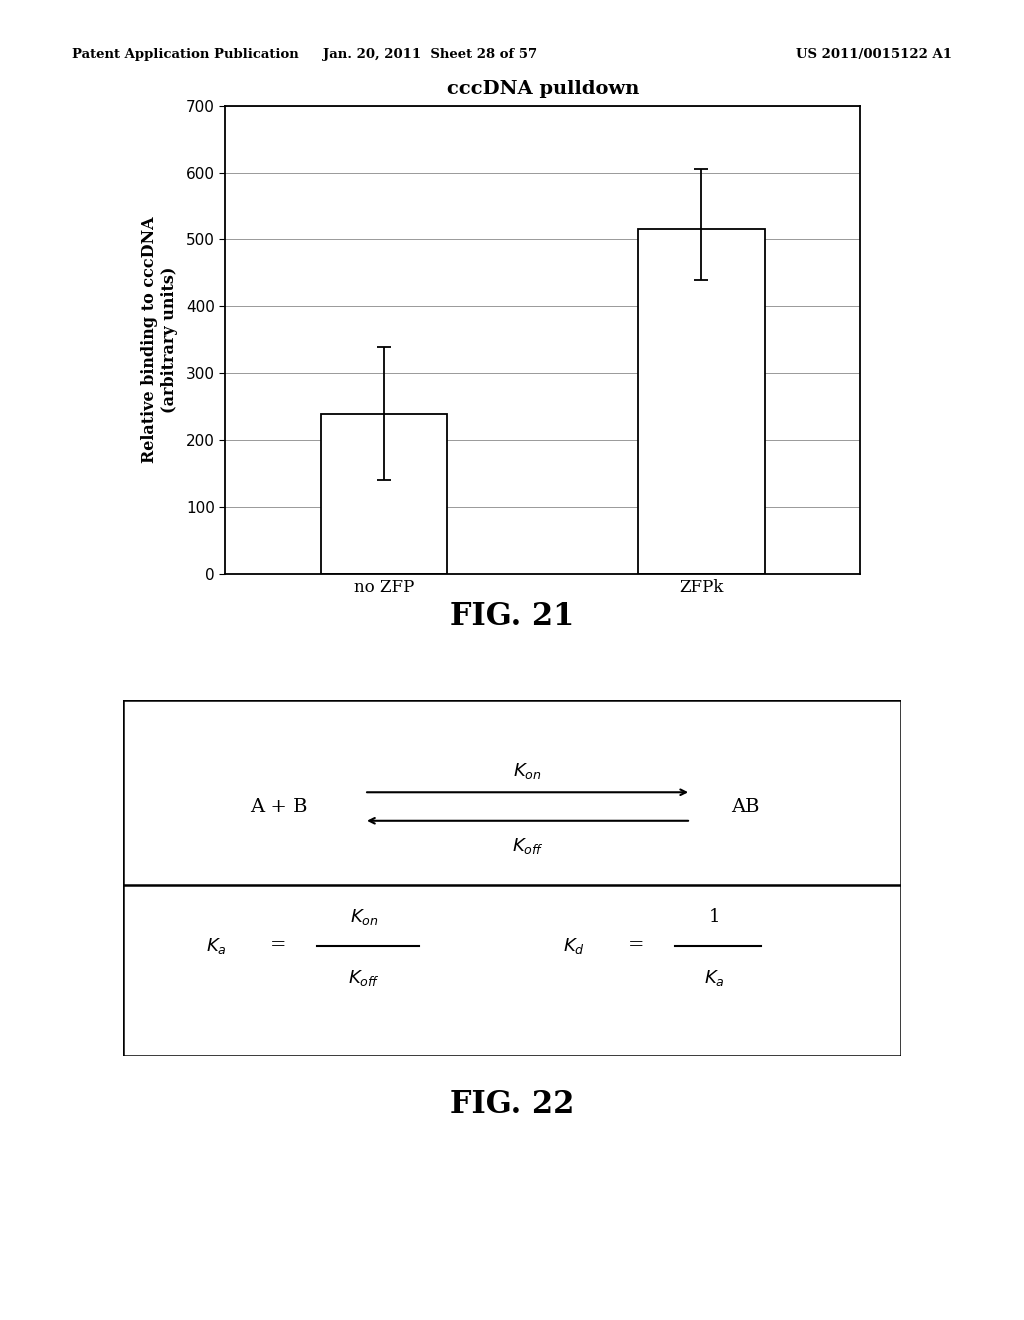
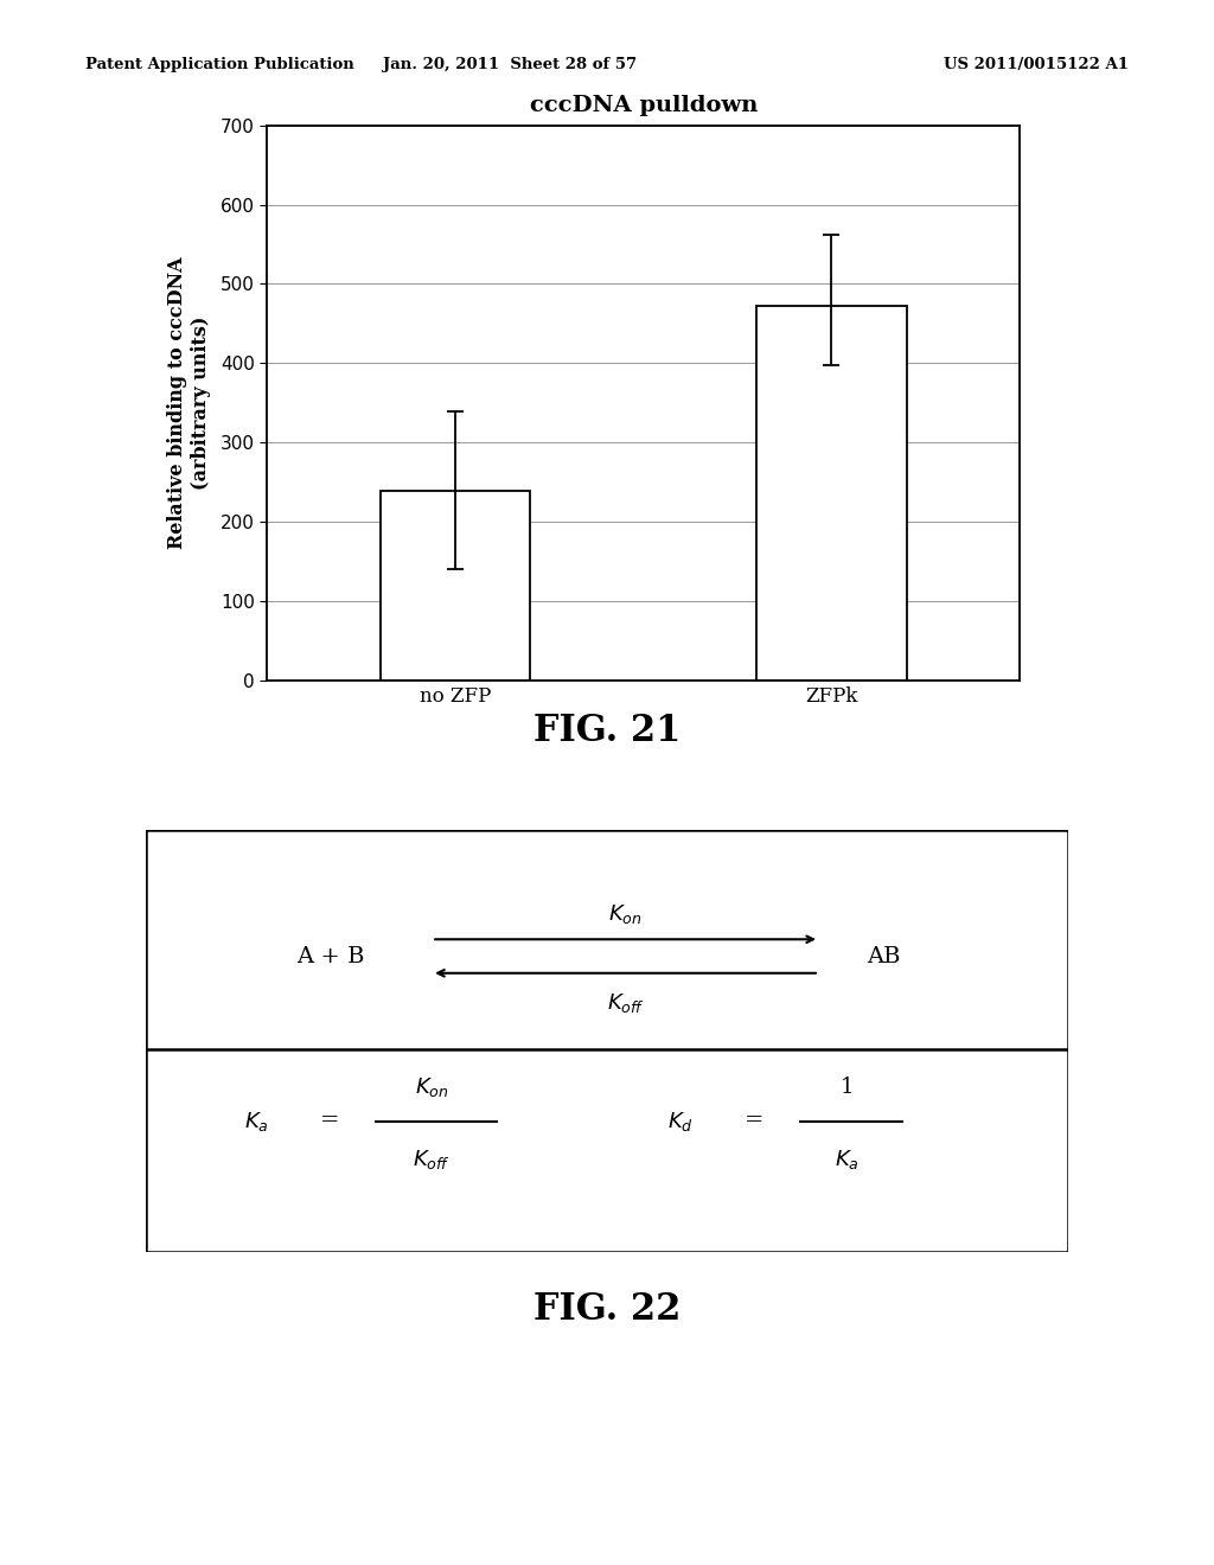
ZFPk: 515 -> 472
